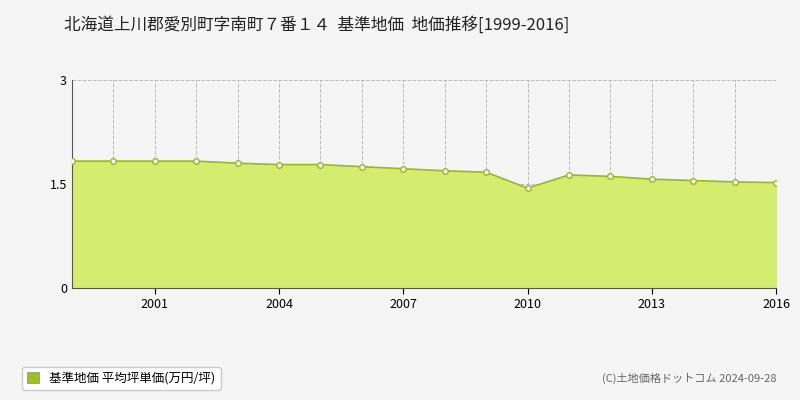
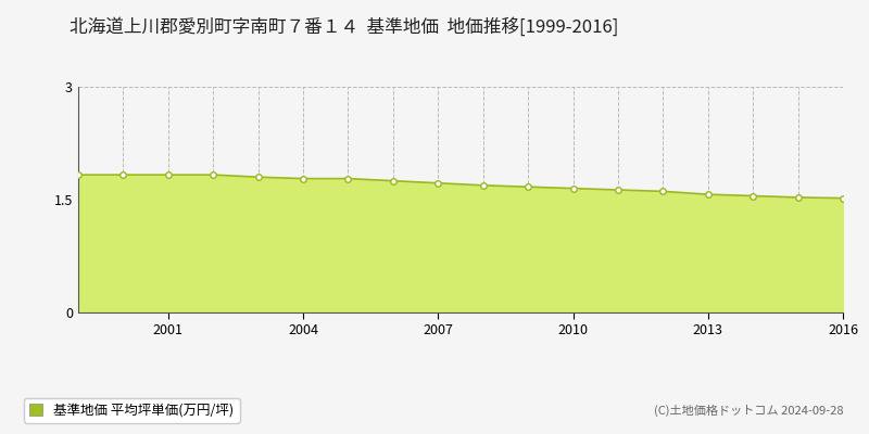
2010: 1.44 -> 1.65
